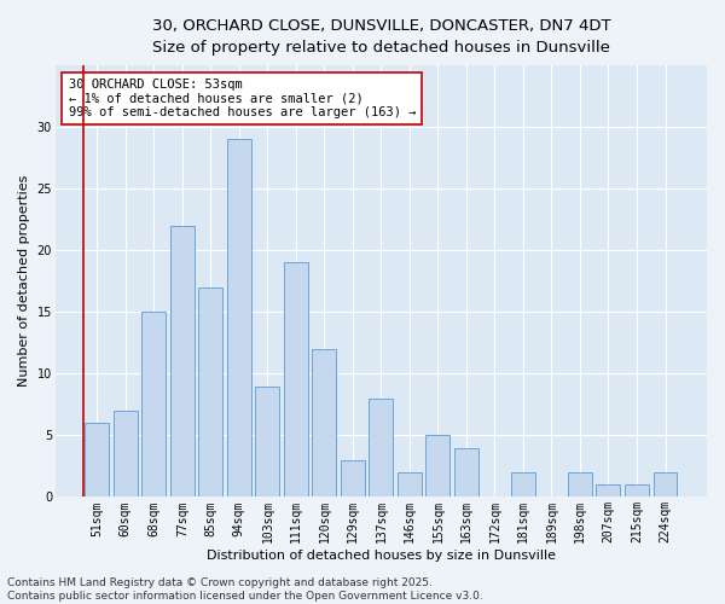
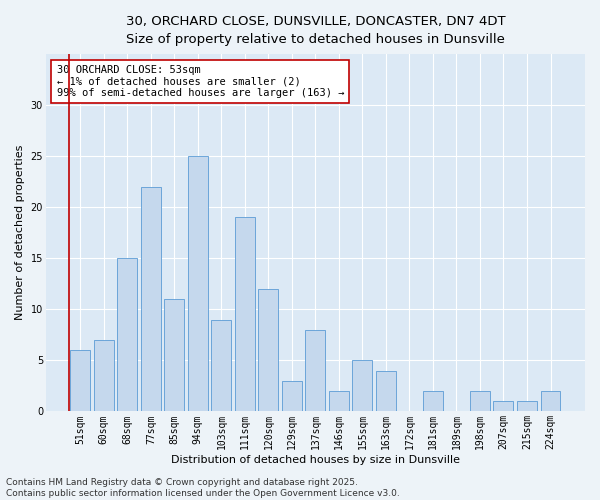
85sqm: 17 -> 11
94sqm: 29 -> 25
